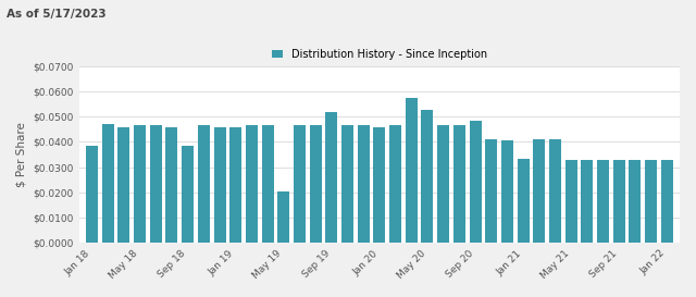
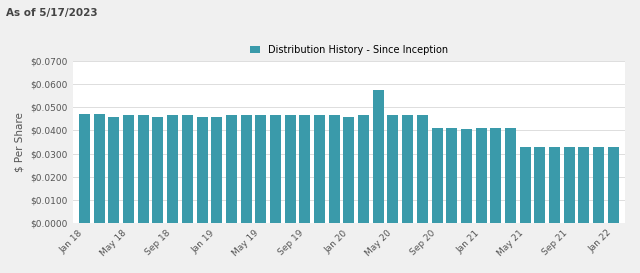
Jan 18: $0.0385 -> $0.0470
Sep 18: $0.0385 -> $0.0465
May 19: $0.0205 -> $0.0465
Sep 19: $0.0520 -> $0.0465
May 20: $0.0525 -> $0.0465
Sep 20: $0.0485 -> $0.0410
Jan 21: $0.0335 -> $0.0410
